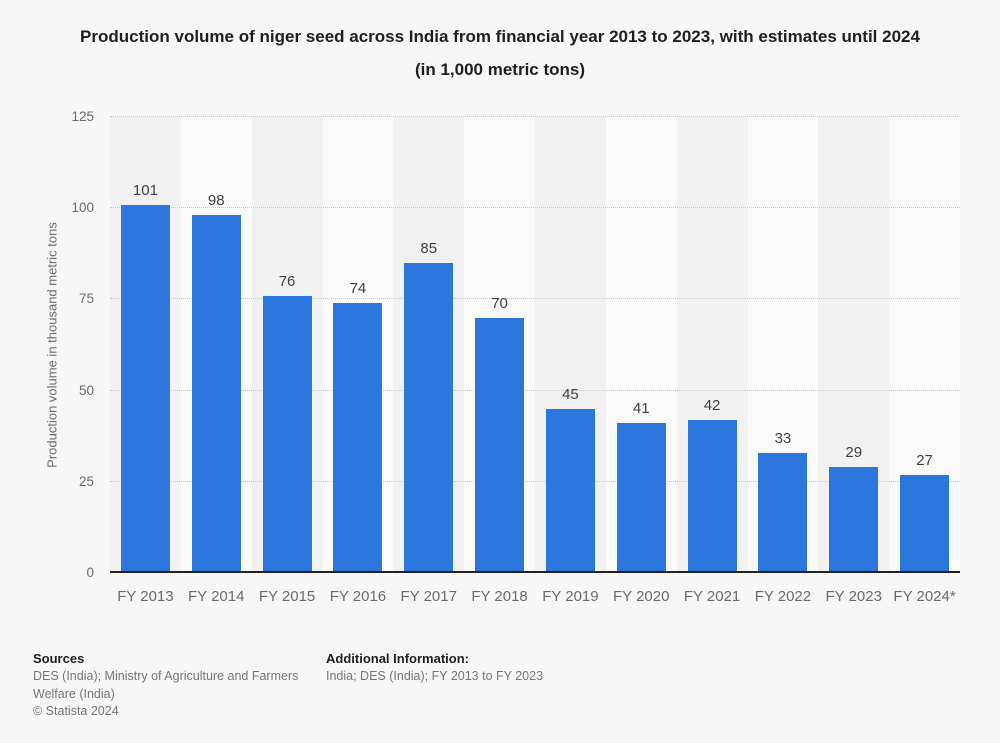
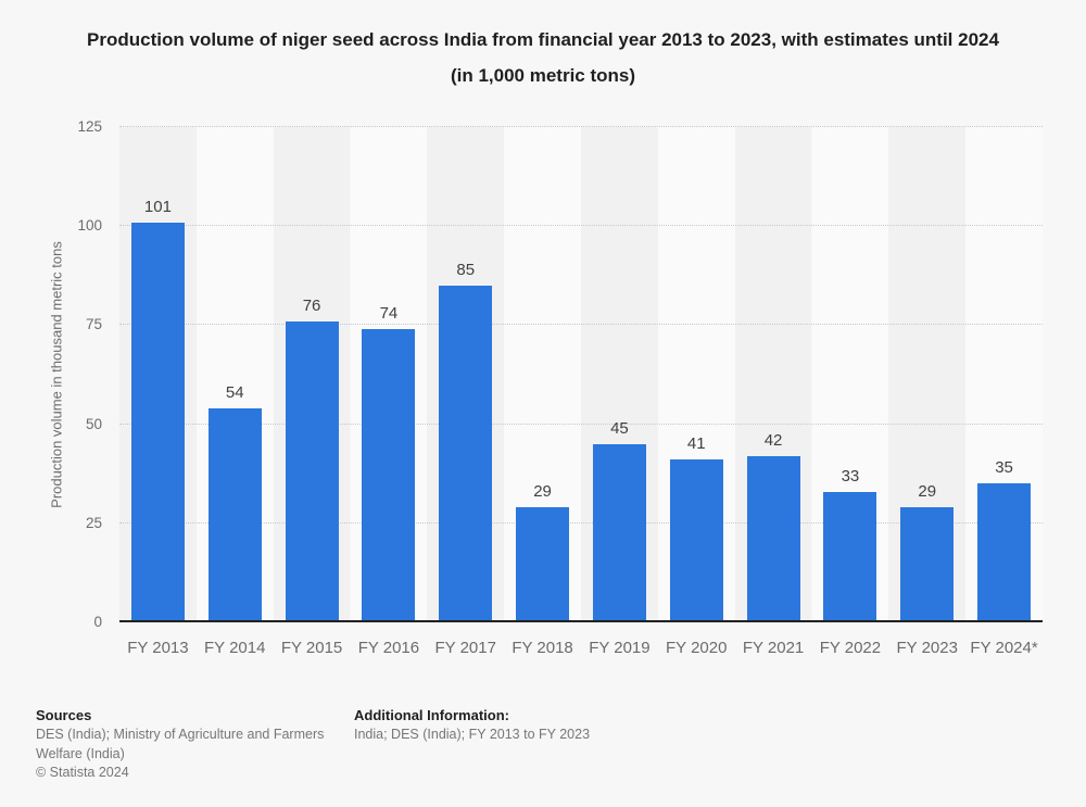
FY 2014: 98 -> 54
FY 2018: 70 -> 29
FY 2024*: 27 -> 35
